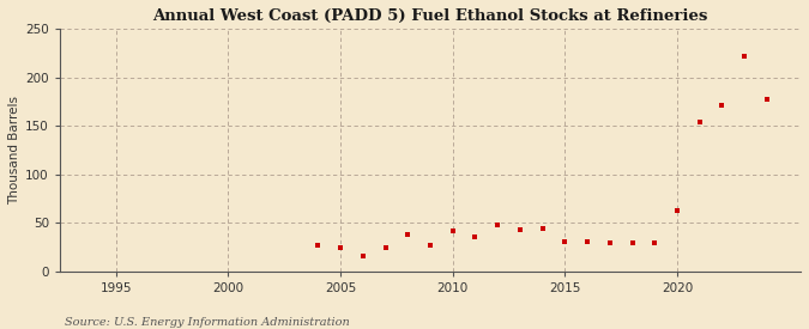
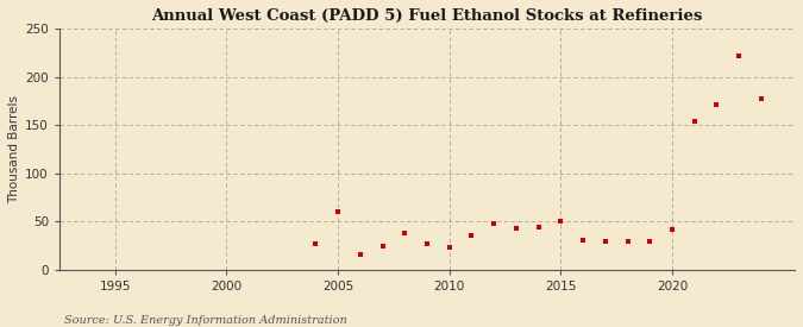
2005: 25 -> 60
2010: 42 -> 24
2015: 31 -> 50
2020: 63 -> 42
